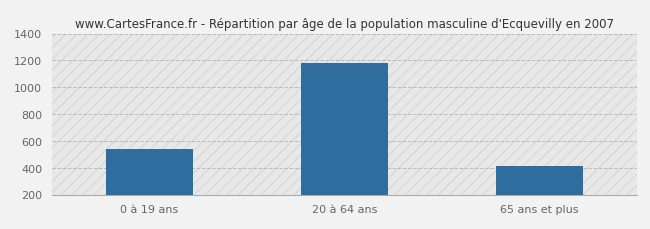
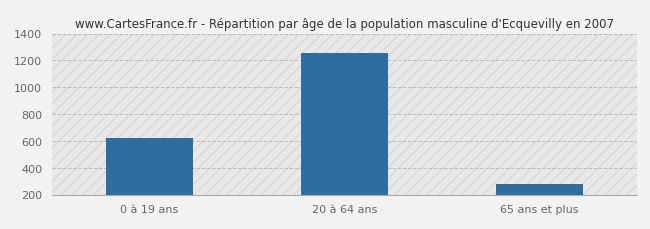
0 à 19 ans: 540 -> 620
20 à 64 ans: 1180 -> 1250
65 ans et plus: 410 -> 280
